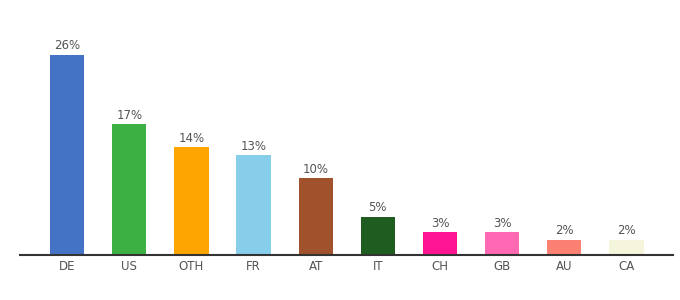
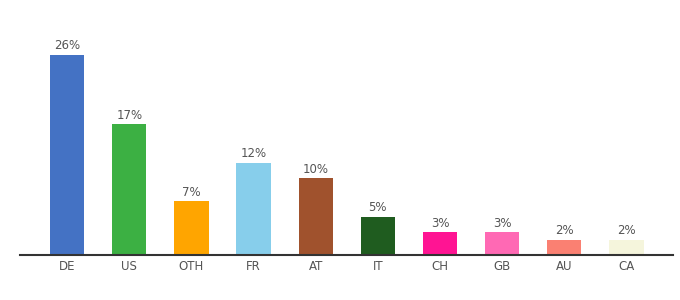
OTH: 14% -> 7%
FR: 13% -> 12%
